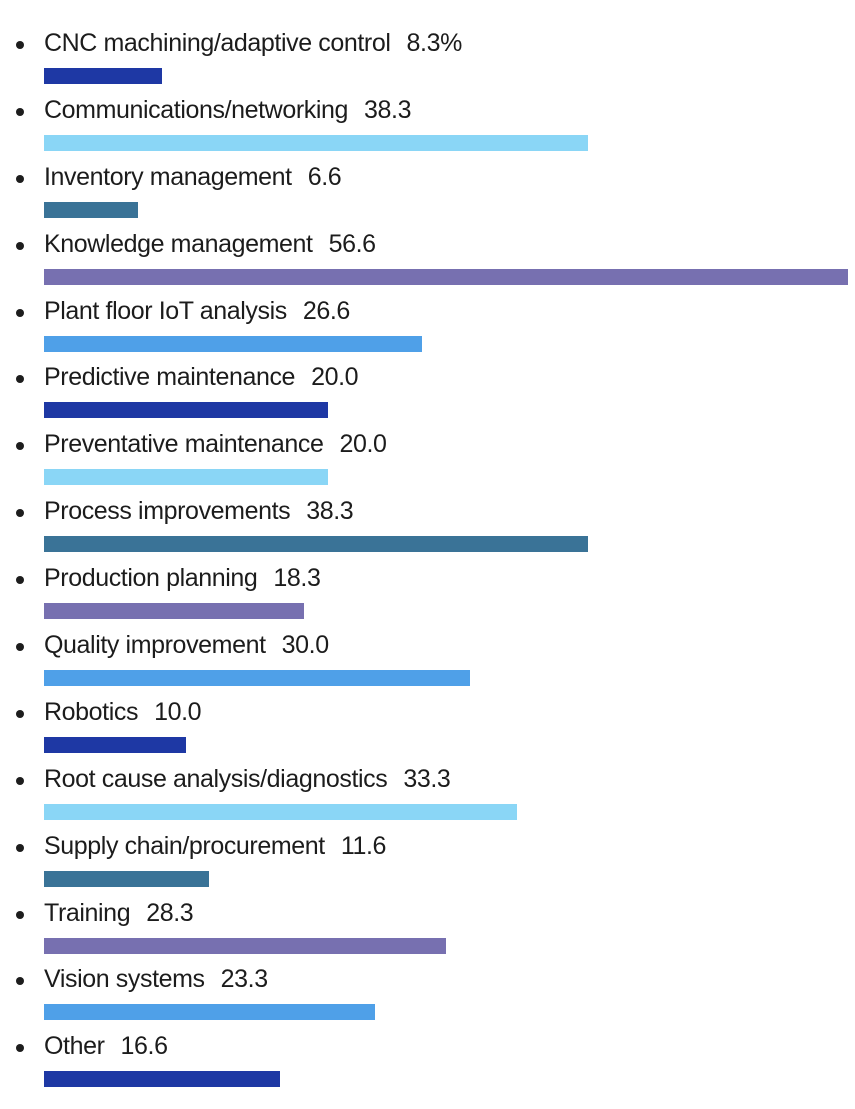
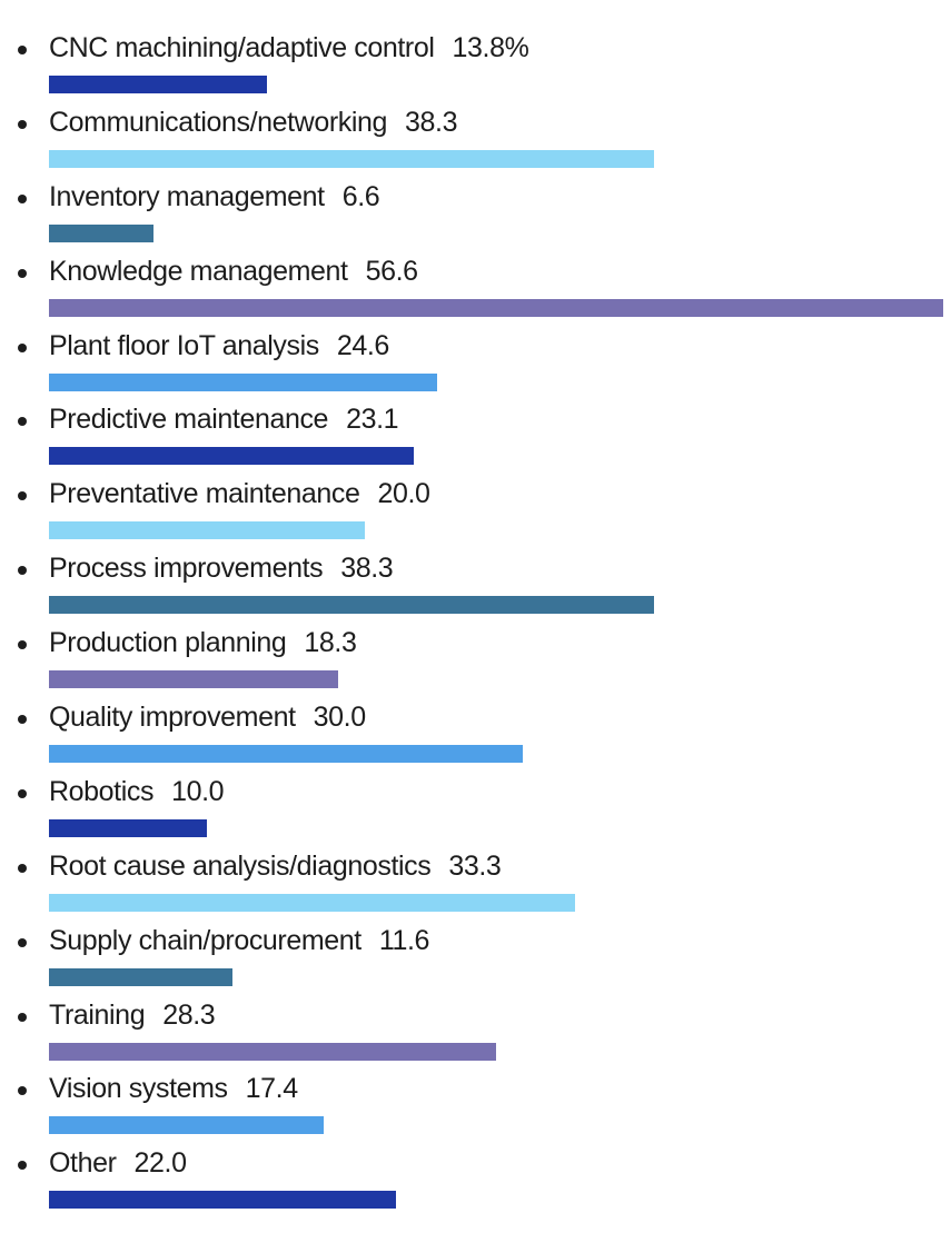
CNC machining/adaptive control: 8.3% -> 13.8%
Plant floor IoT analysis: 26.6 -> 24.6
Predictive maintenance: 20.0 -> 23.1
Vision systems: 23.3 -> 17.4
Other: 16.6 -> 22.0
